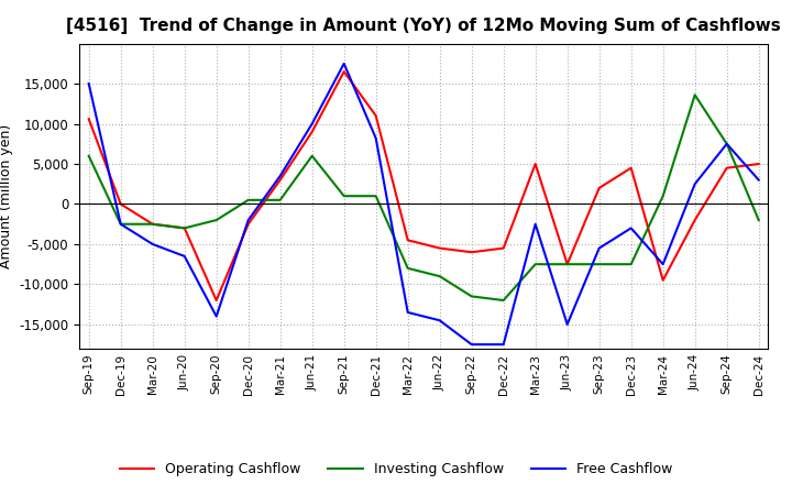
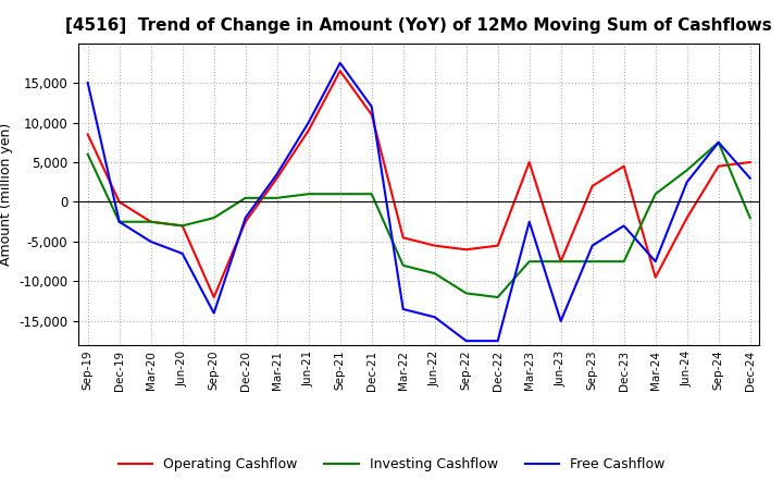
Operating Cashflow/Sep-19: 10,600 -> 8,500
Investing Cashflow/Jun-21: 6,000 -> 1,000
Free Cashflow/Dec-21: 8,200 -> 12,000
Investing Cashflow/Jun-24: 13,600 -> 4,000
